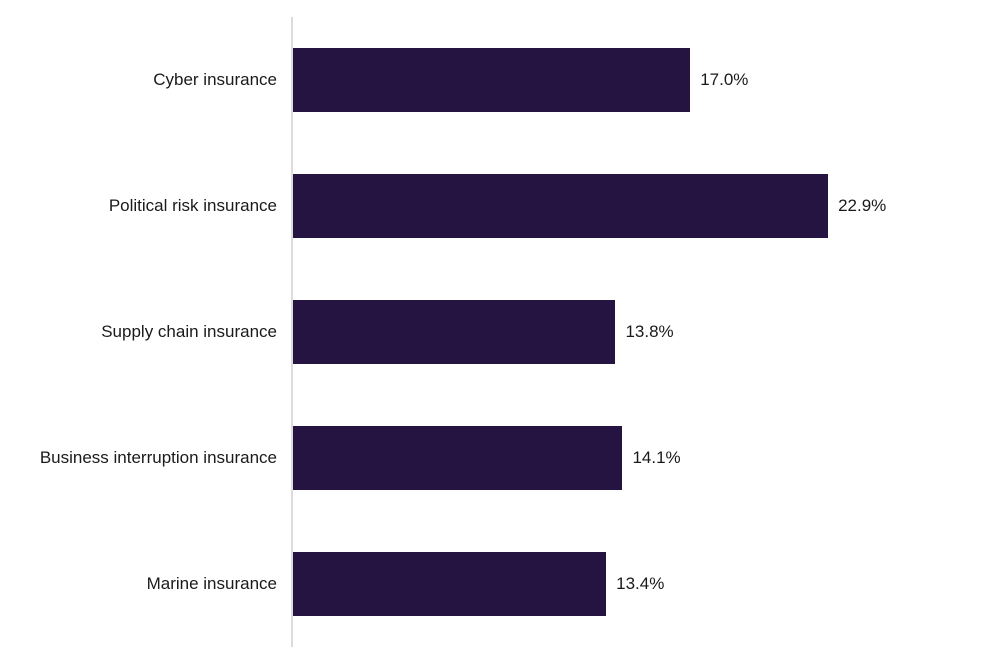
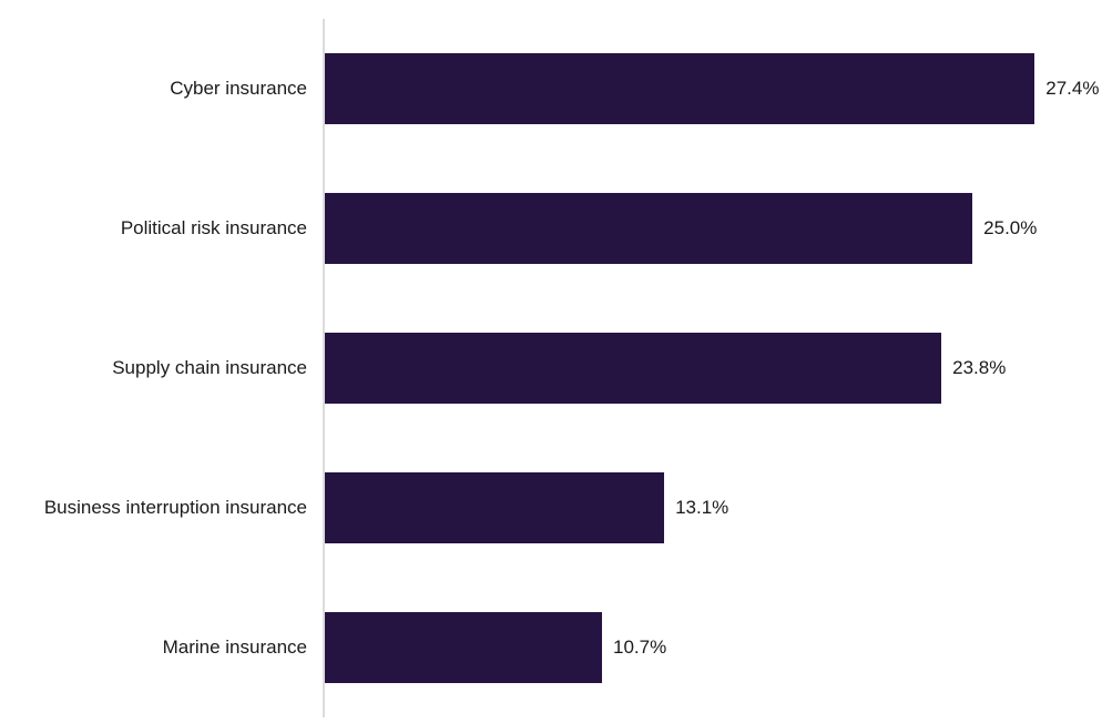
Cyber insurance: 17.0% -> 27.4%
Political risk insurance: 22.9% -> 25.0%
Supply chain insurance: 13.8% -> 23.8%
Business interruption insurance: 14.1% -> 13.1%
Marine insurance: 13.4% -> 10.7%
